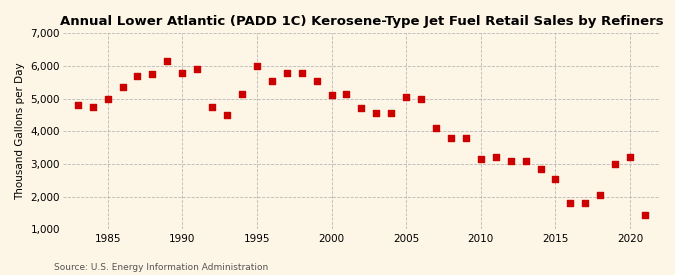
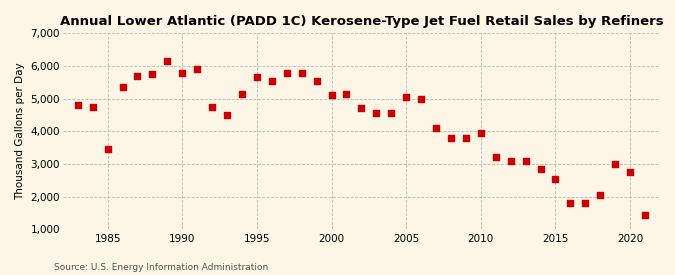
1985: 5,000 -> 3,450
1995: 6,000 -> 5,650
2010: 3,150 -> 3,950
2020: 3,200 -> 2,750
